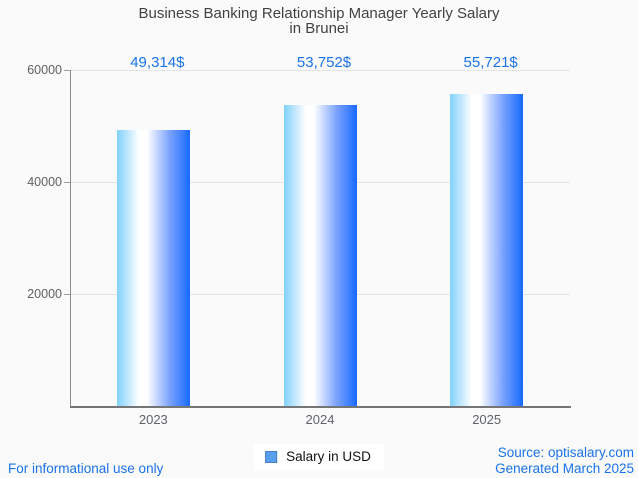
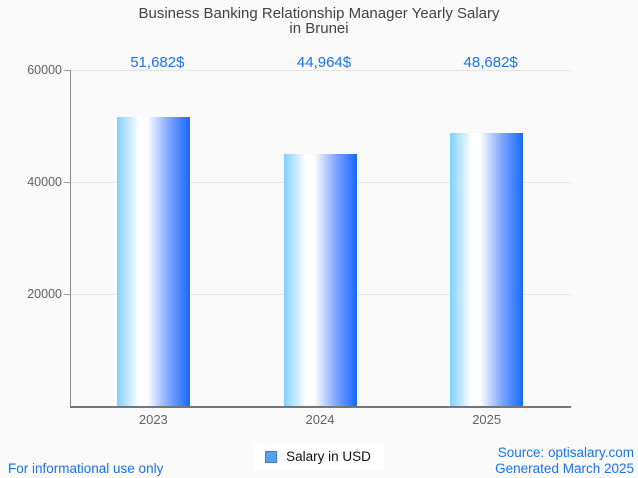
2023: 49,314 -> 51,682
2024: 53,752 -> 44,964
2025: 55,721 -> 48,682
